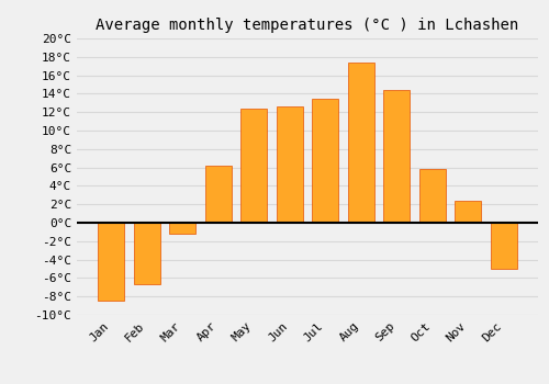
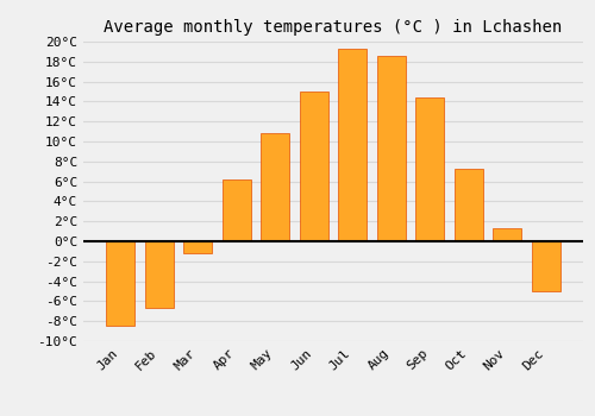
May: 12.4°C -> 10.8°C
Jun: 12.6°C -> 15.0°C
Jul: 13.4°C -> 19.3°C
Aug: 17.4°C -> 18.6°C
Oct: 5.8°C -> 7.3°C
Nov: 2.4°C -> 1.3°C
